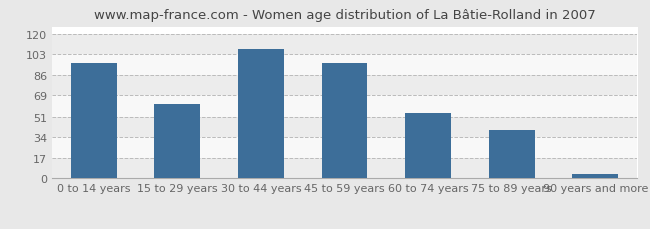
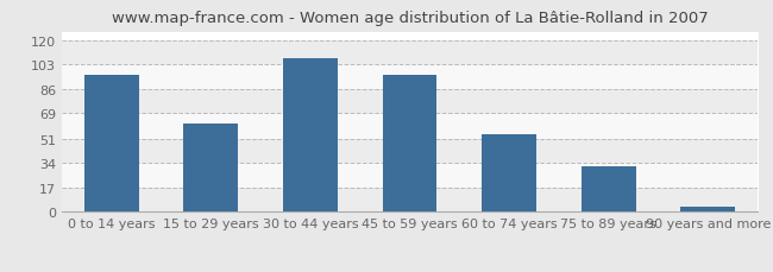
75 to 89 years: 40 -> 32
